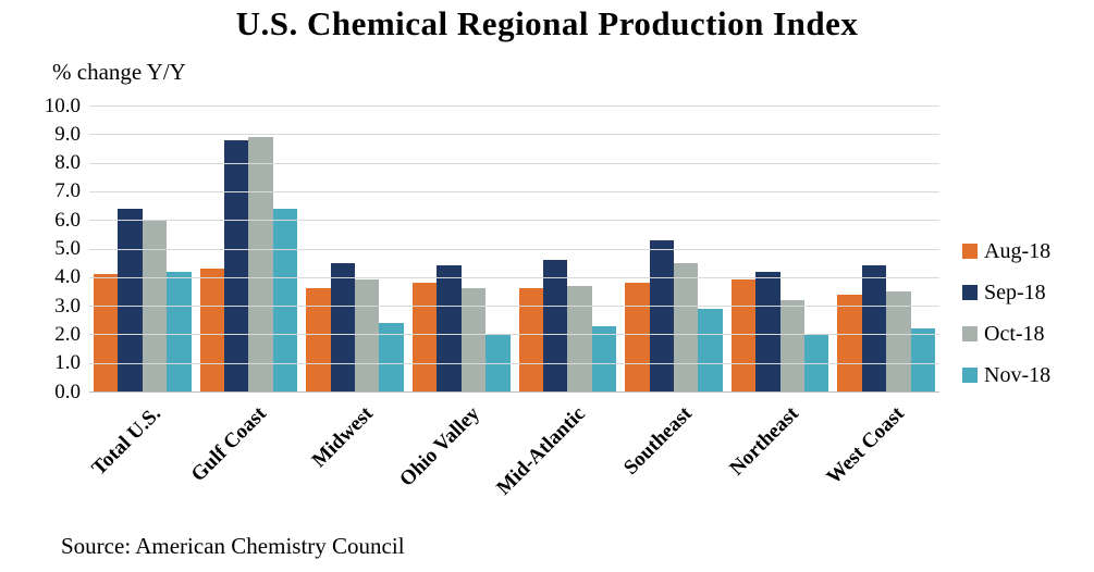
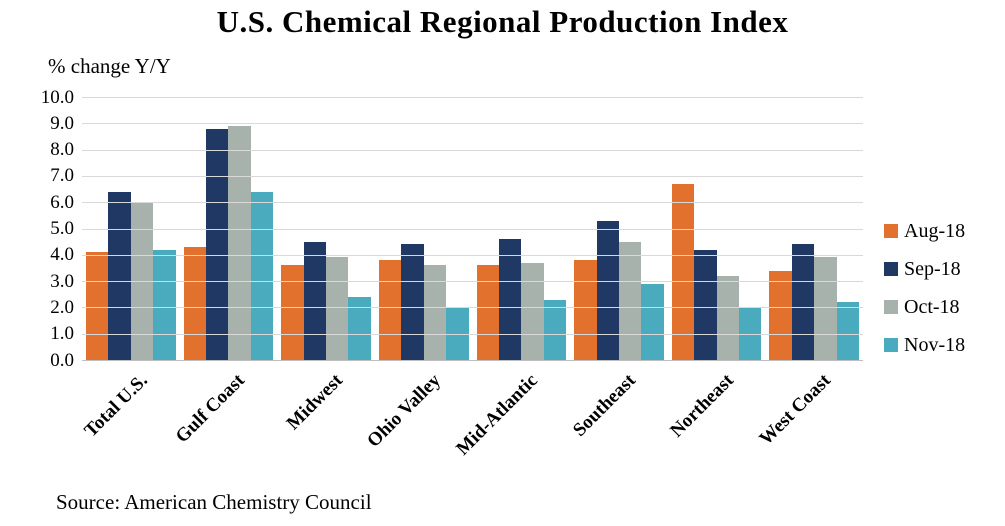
Aug-18/Northeast: 3.9 -> 6.7
Oct-18/West Coast: 3.5 -> 3.9
